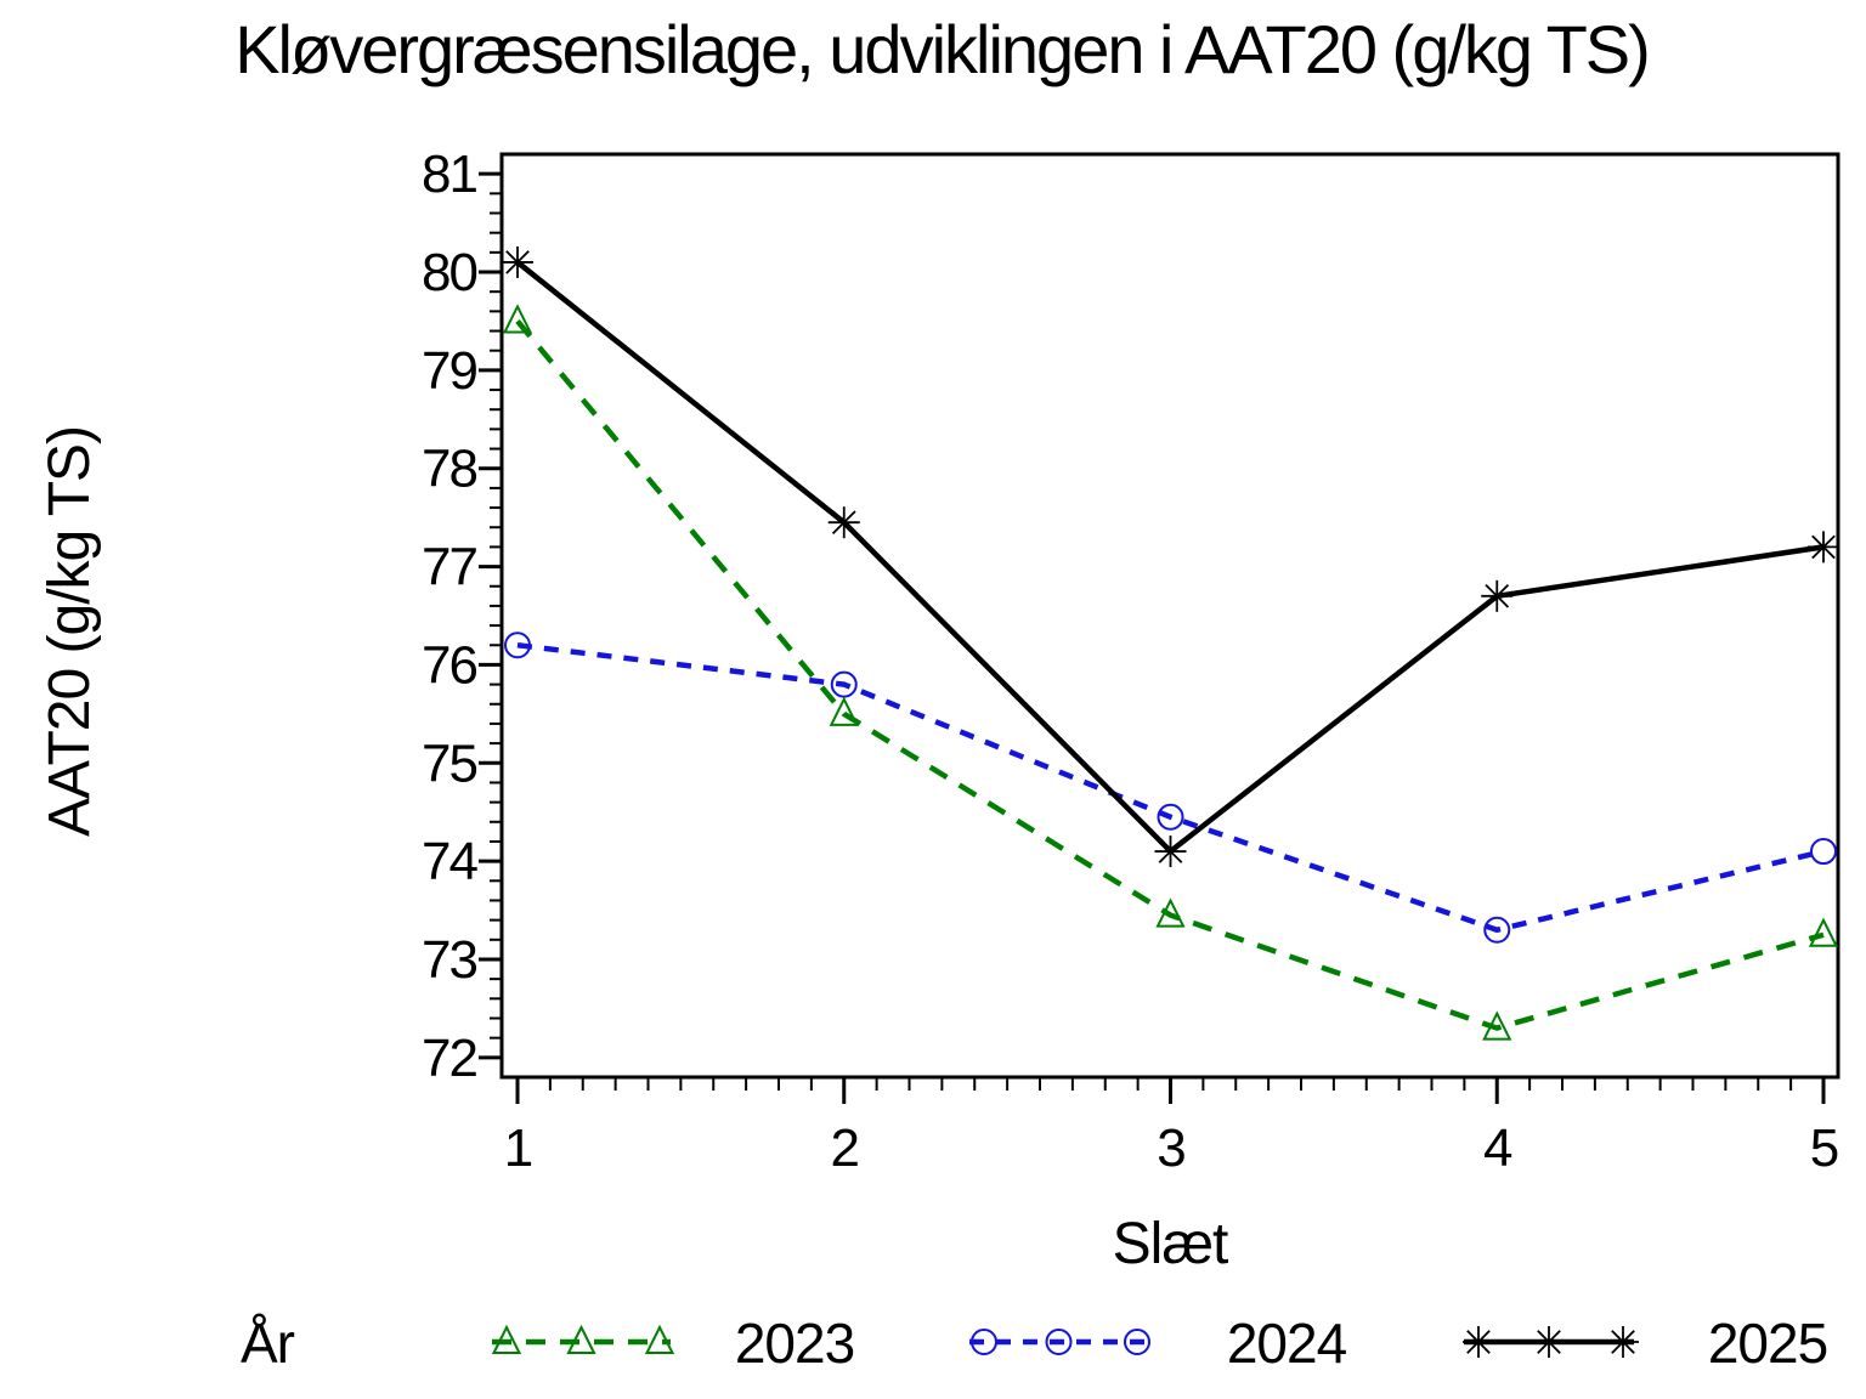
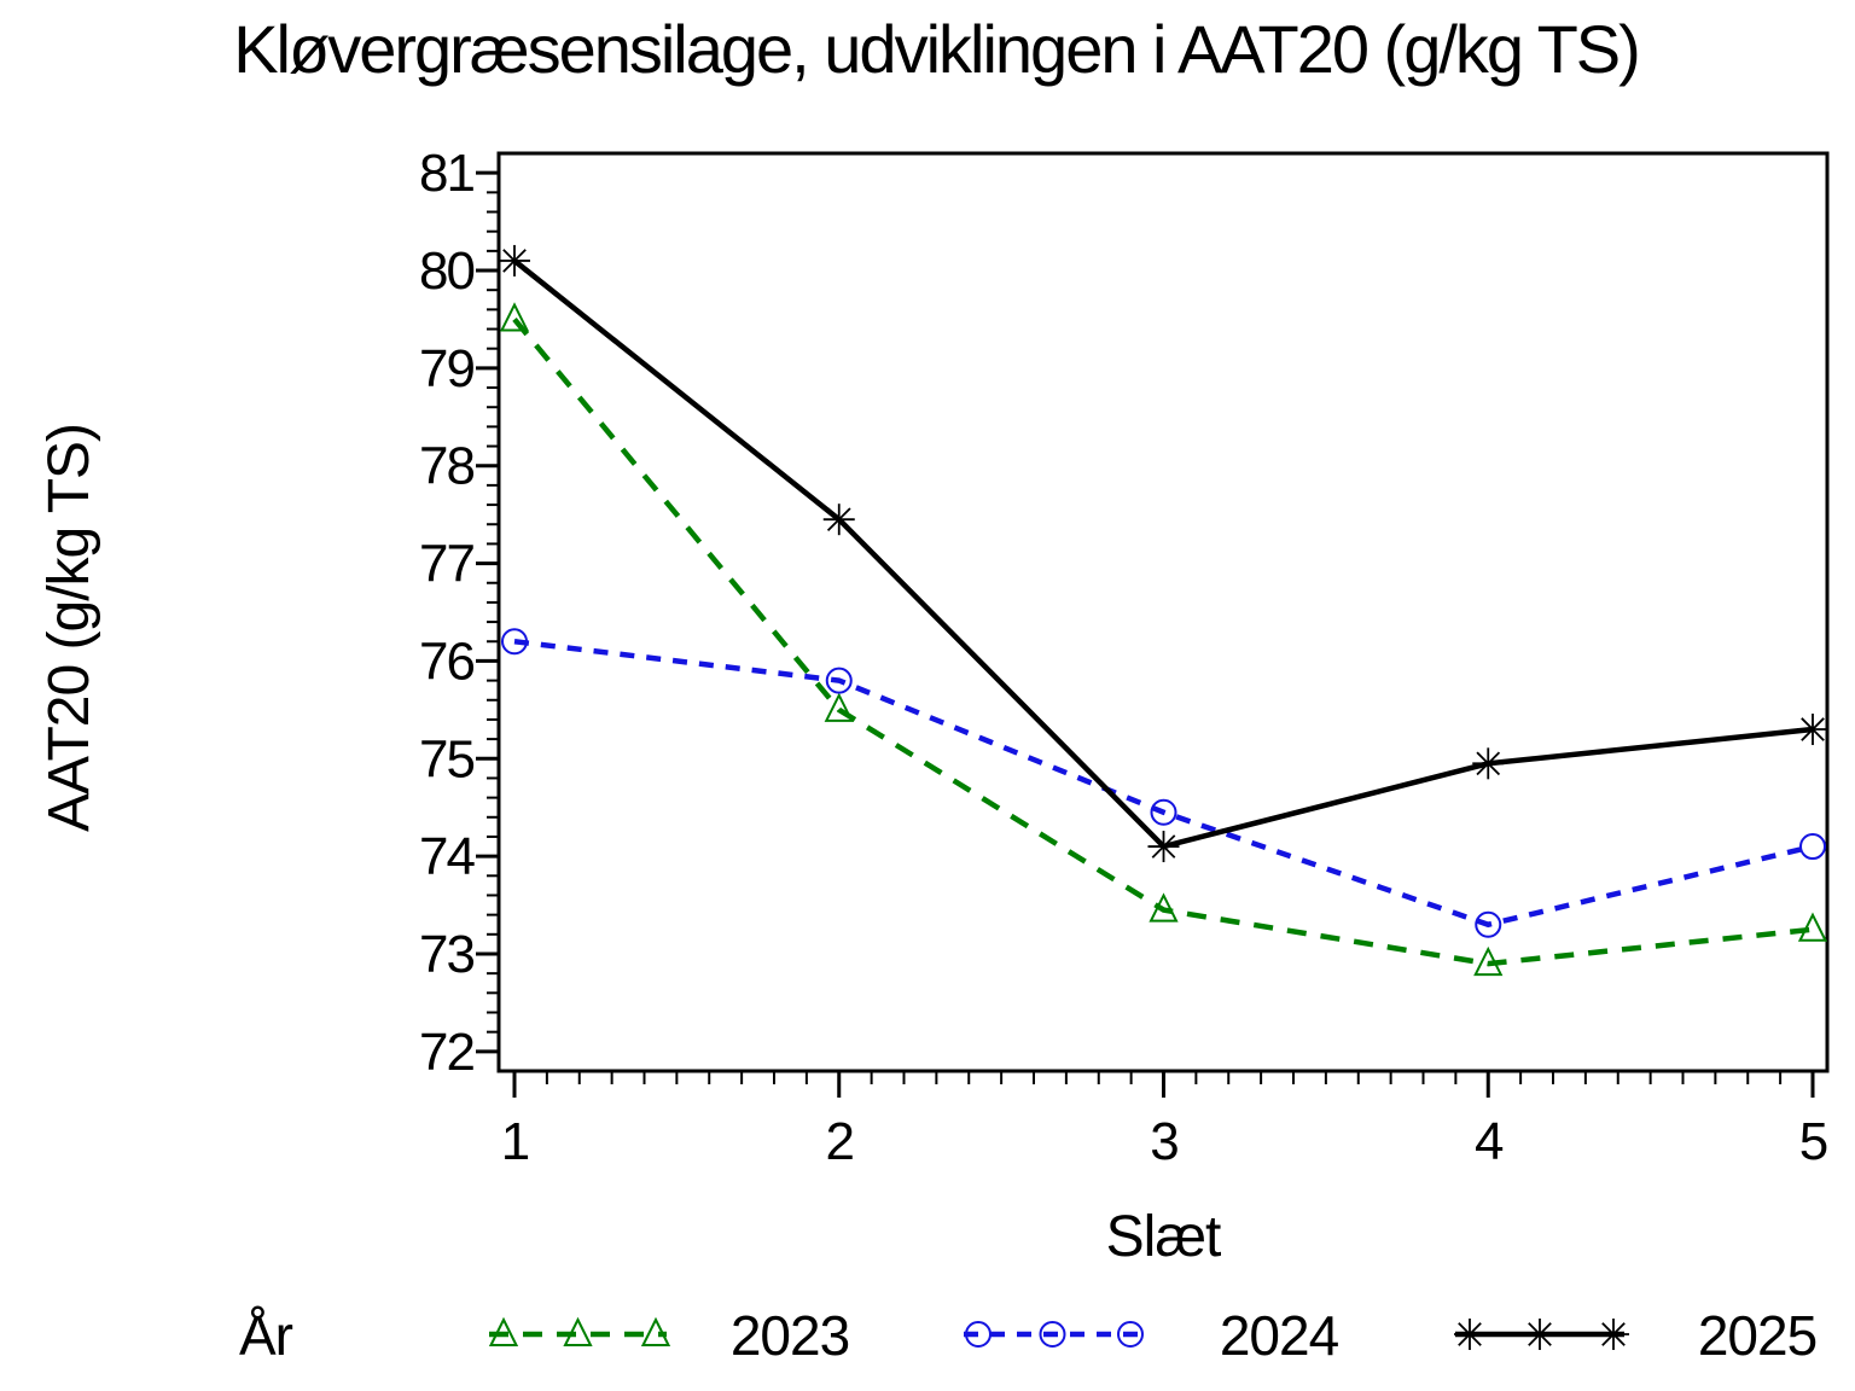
2023/4: 72.3 -> 72.9
2025/4: 76.7 -> 75.0
2025/5: 77.2 -> 75.3
